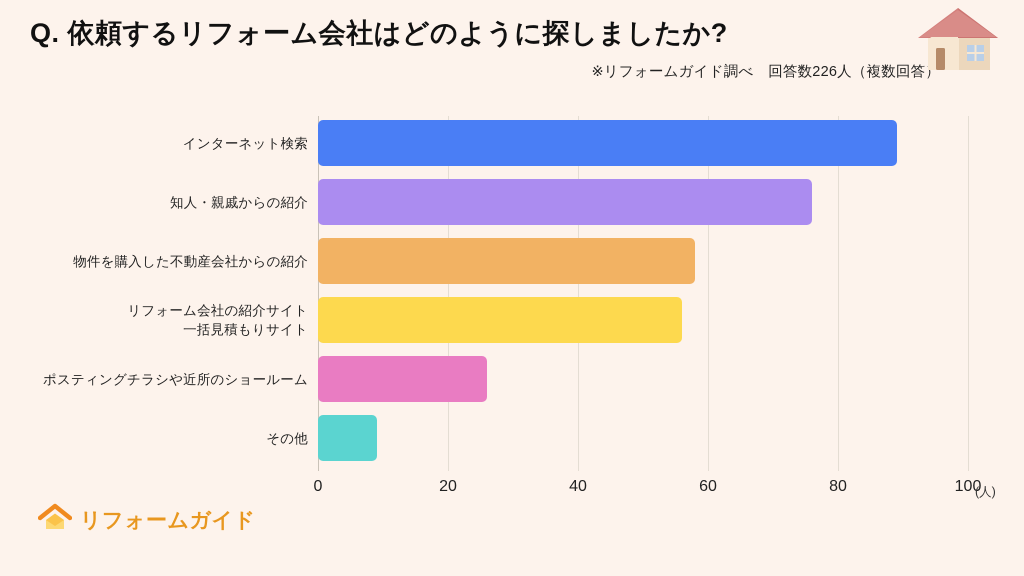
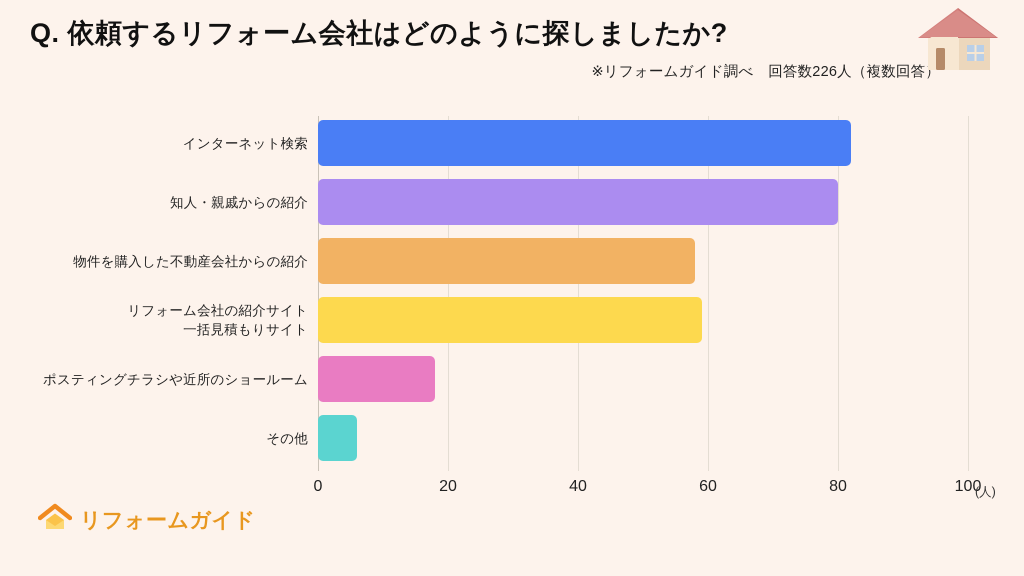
インターネット検索: 89 -> 82
知人・親戚からの紹介: 76 -> 80
リフォーム会社の紹介サイト 一括見積もりサイト: 56 -> 59
ポスティングチラシや近所のショールーム: 26 -> 18
その他: 9 -> 6
